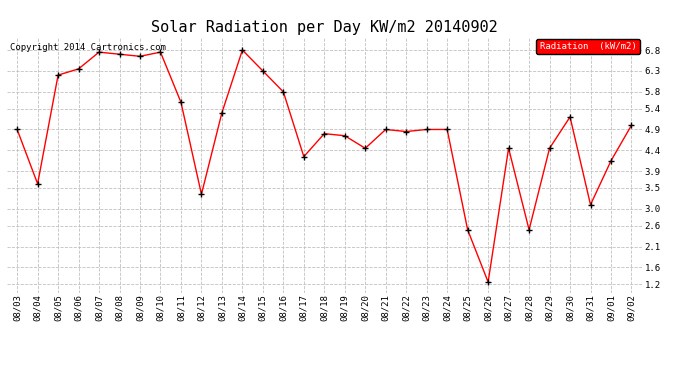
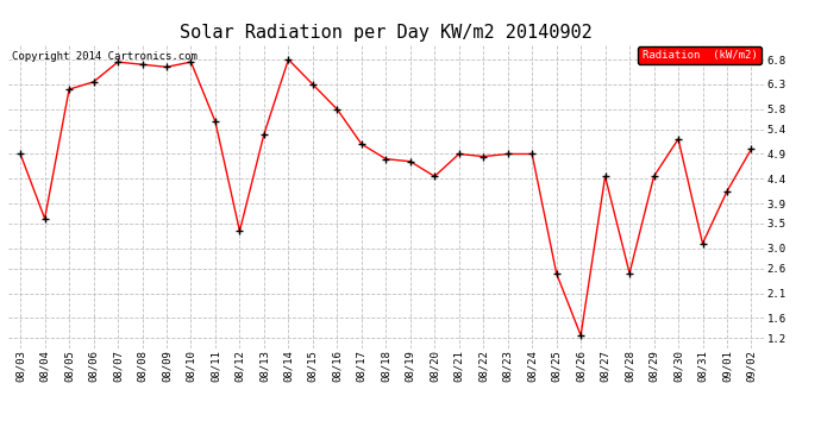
08/17: 4.25 -> 5.10
